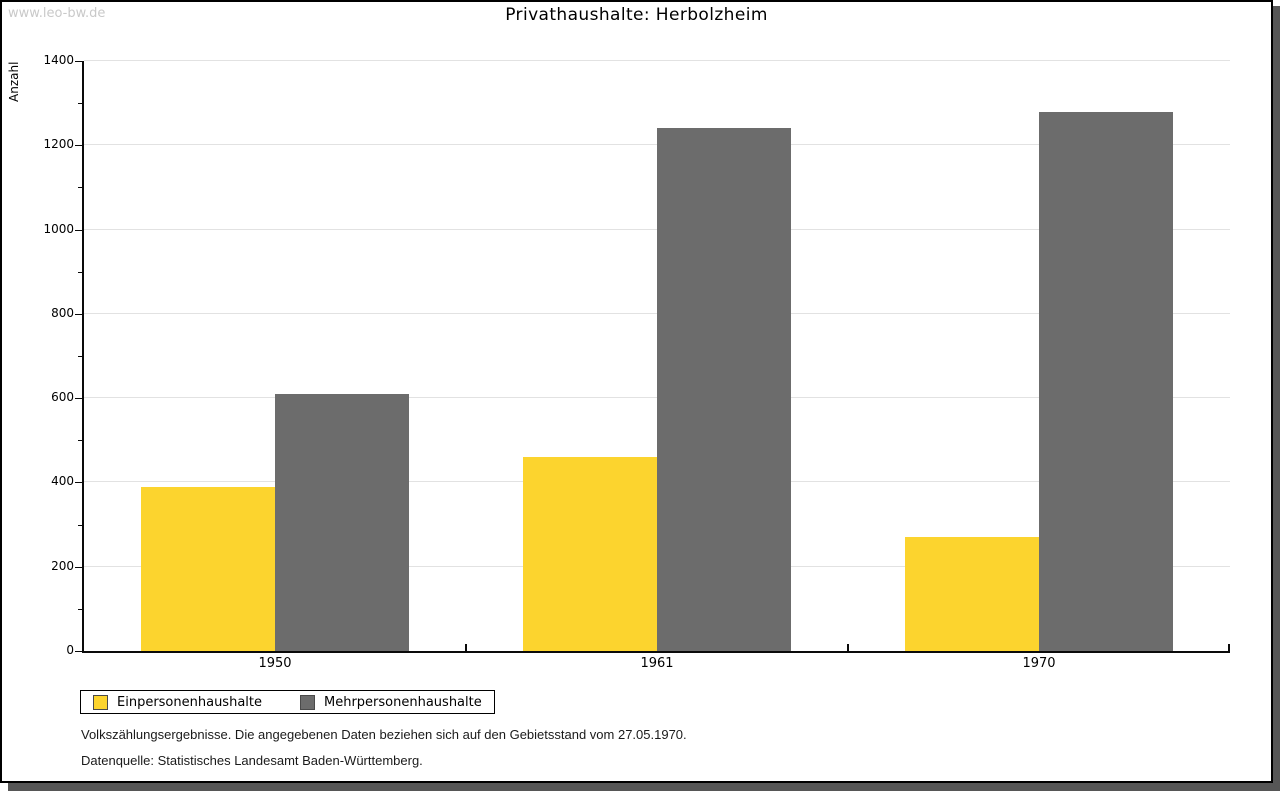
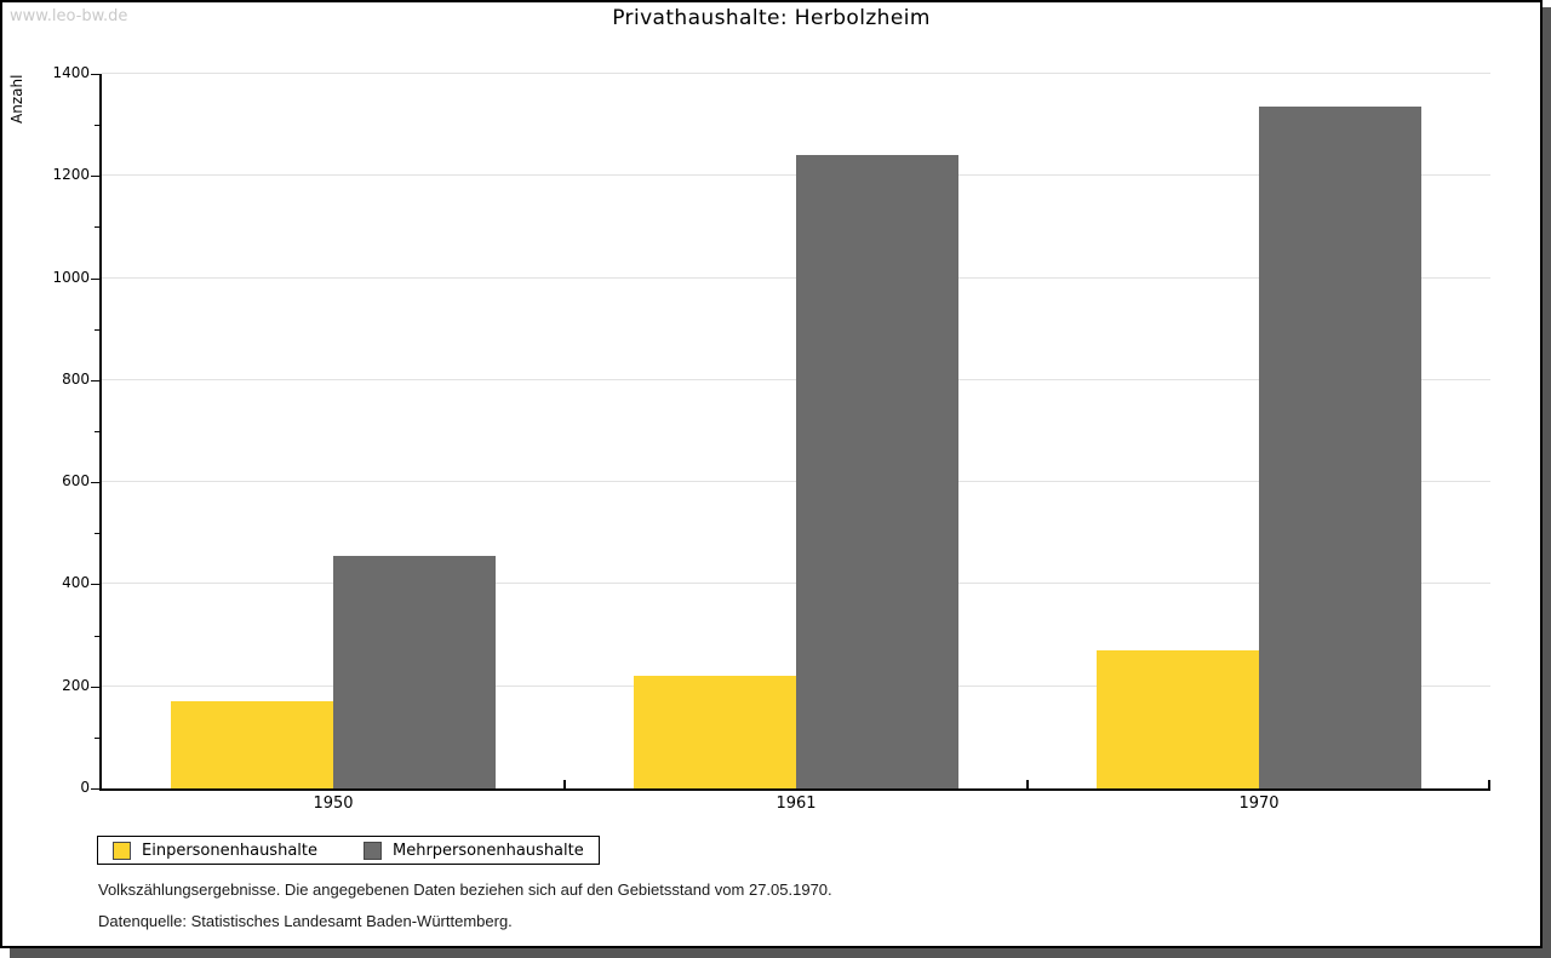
Einpersonenhaushalte/1950: 390 -> 170
Mehrpersonenhaushalte/1950: 610 -> 460
Einpersonenhaushalte/1961: 460 -> 220
Mehrpersonenhaushalte/1970: 1280 -> 1340
